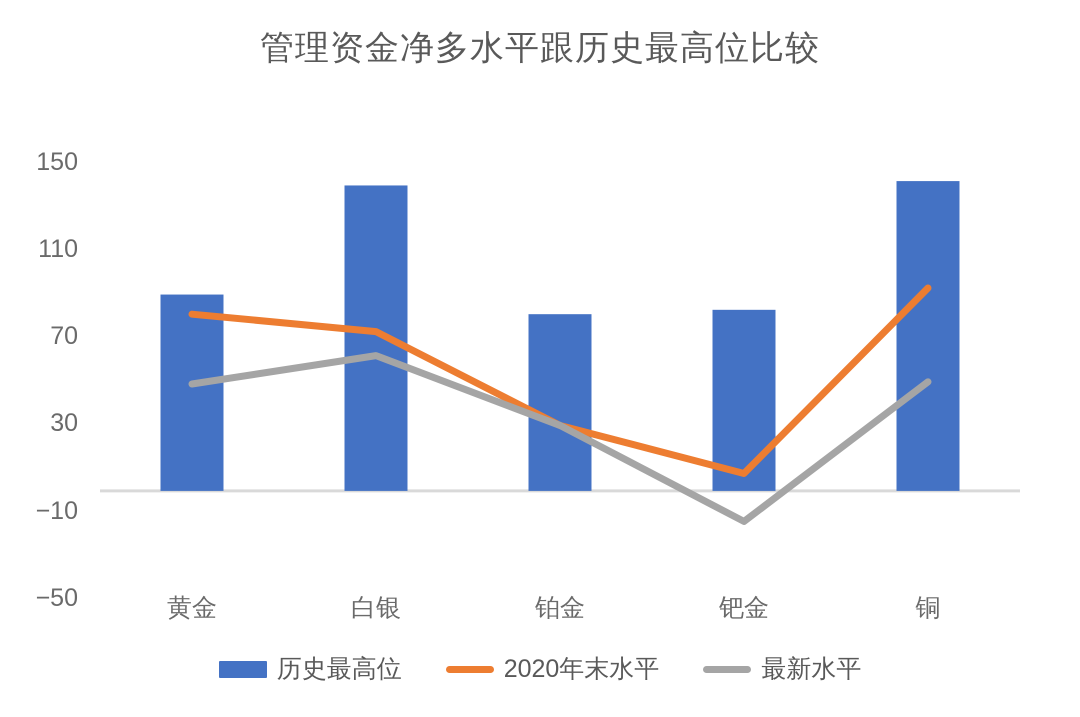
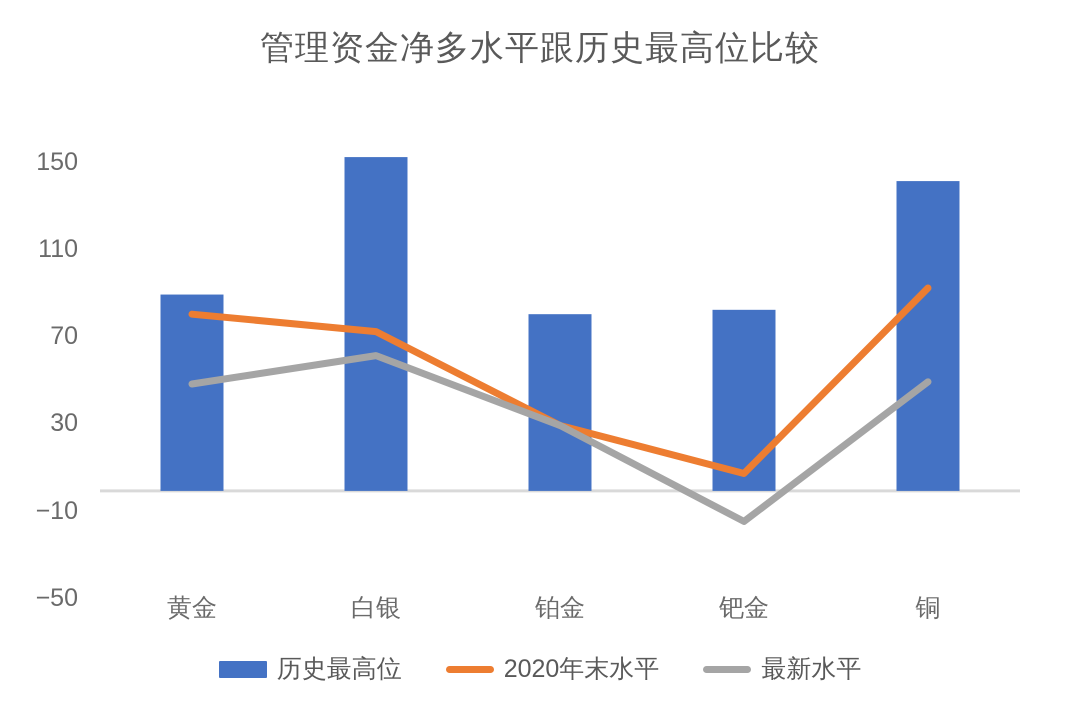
历史最高位/白银: 140 -> 153
